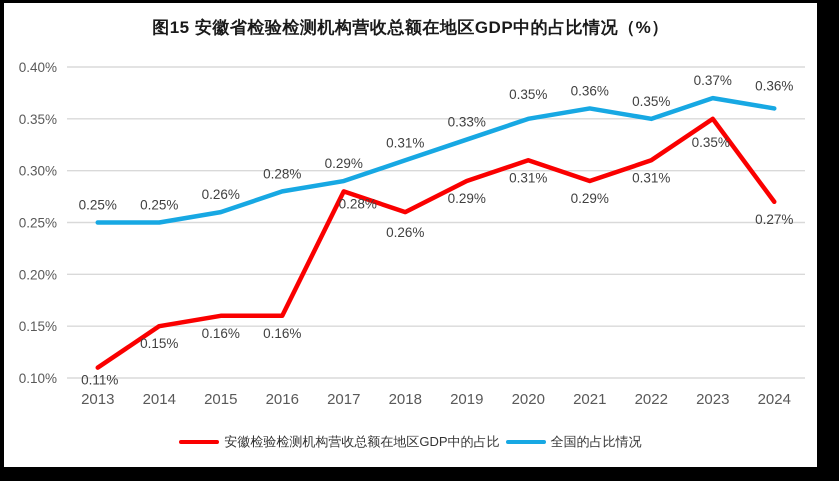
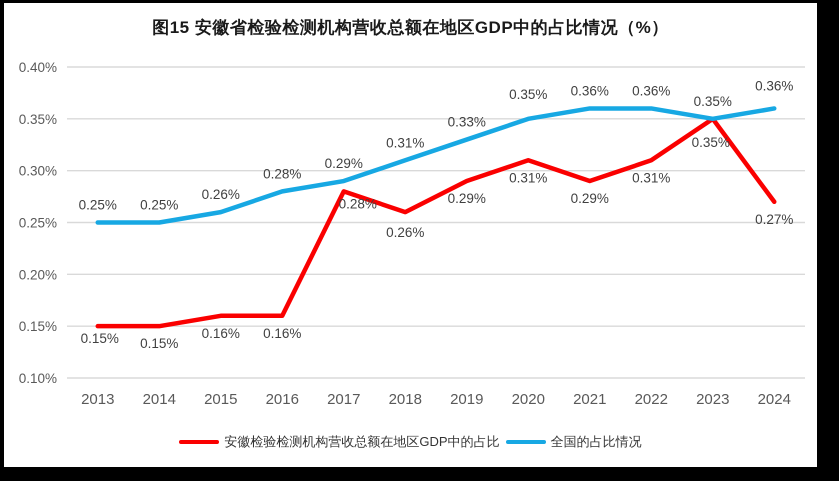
安徽检验检测机构营收总额在地区GDP中的占比/2013: 0.11% -> 0.15%
全国的占比情况/2022: 0.35% -> 0.36%
全国的占比情况/2023: 0.37% -> 0.35%
